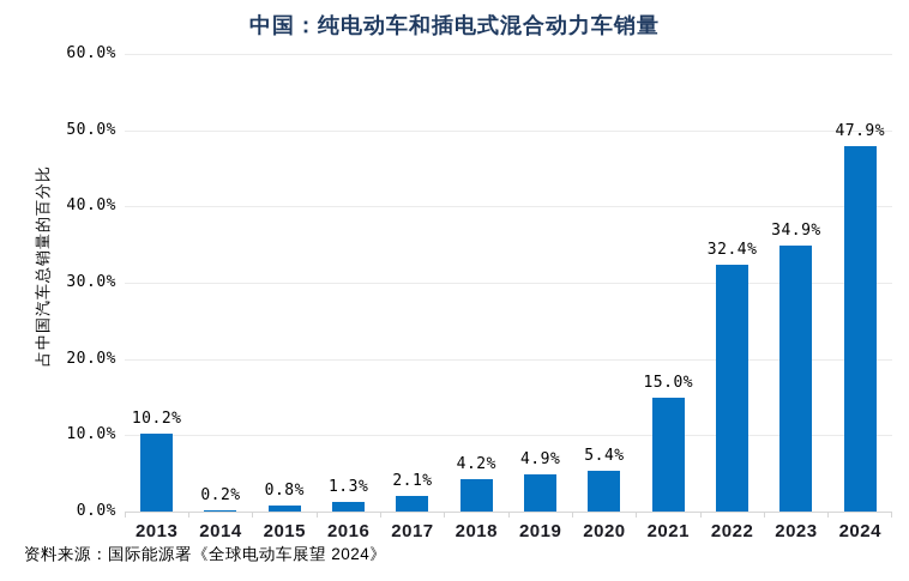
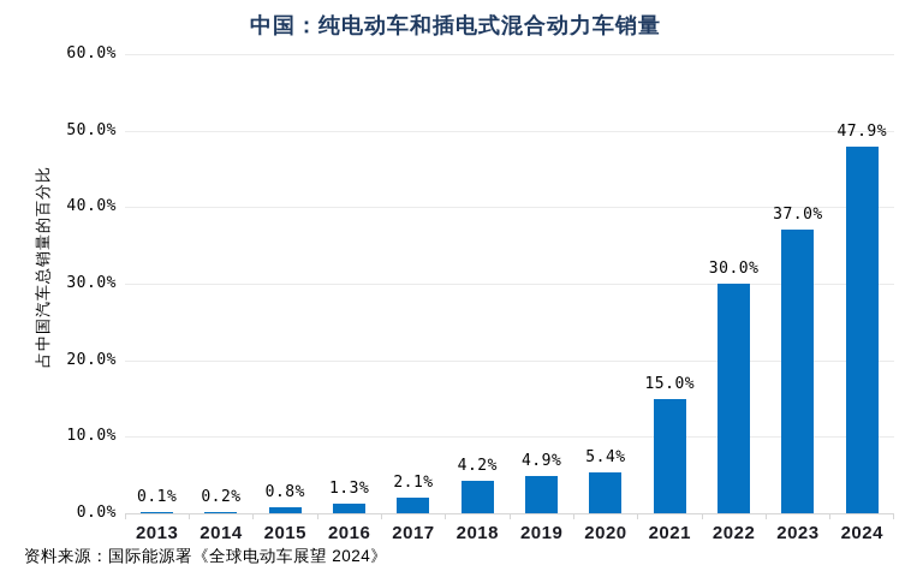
2013: 10.2% -> 0.1%
2022: 32.4% -> 30.0%
2023: 34.9% -> 37.0%
